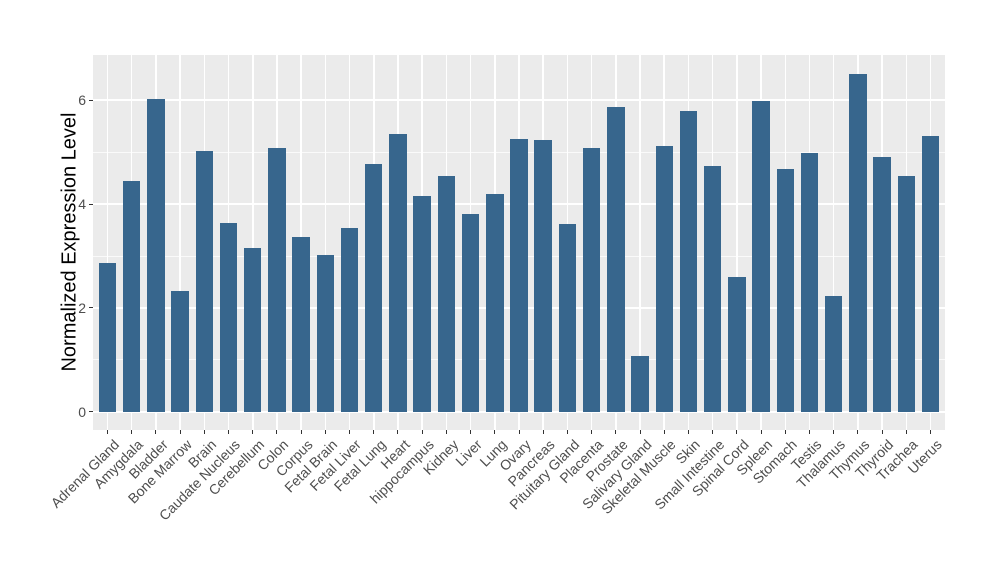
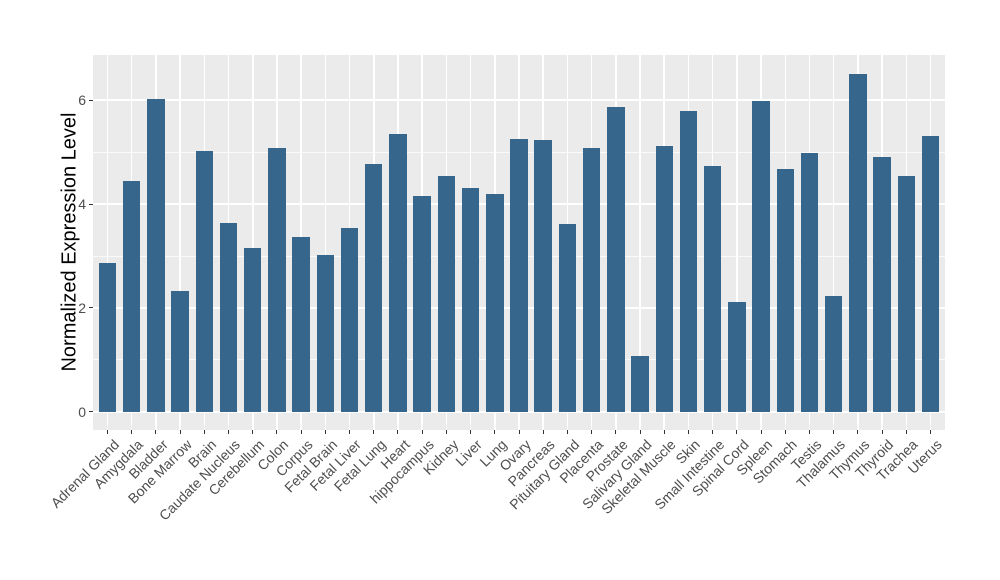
Liver: 3.8 -> 4.3
Spinal Cord: 2.6 -> 2.1
